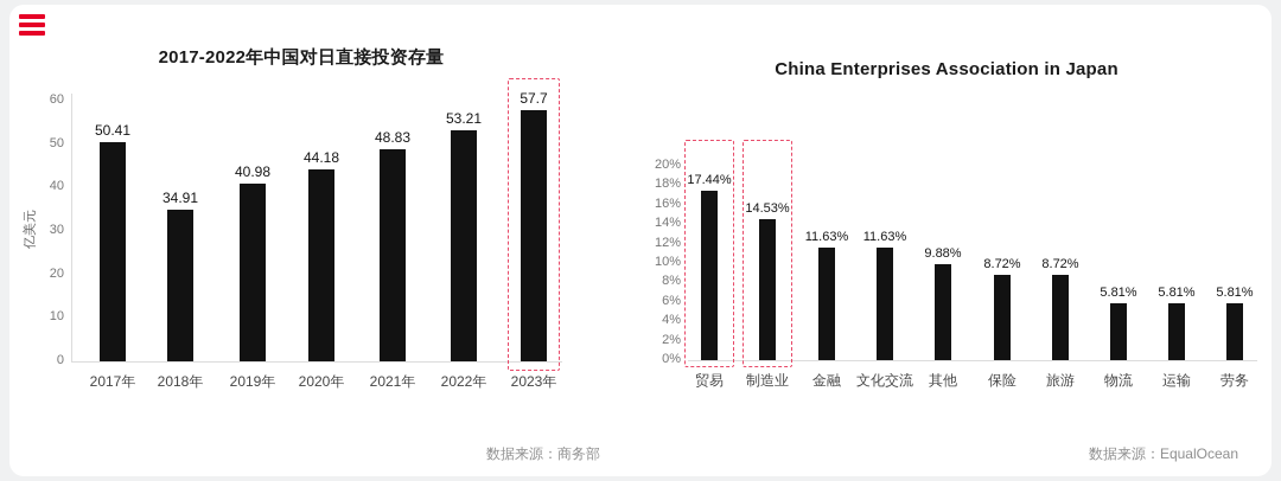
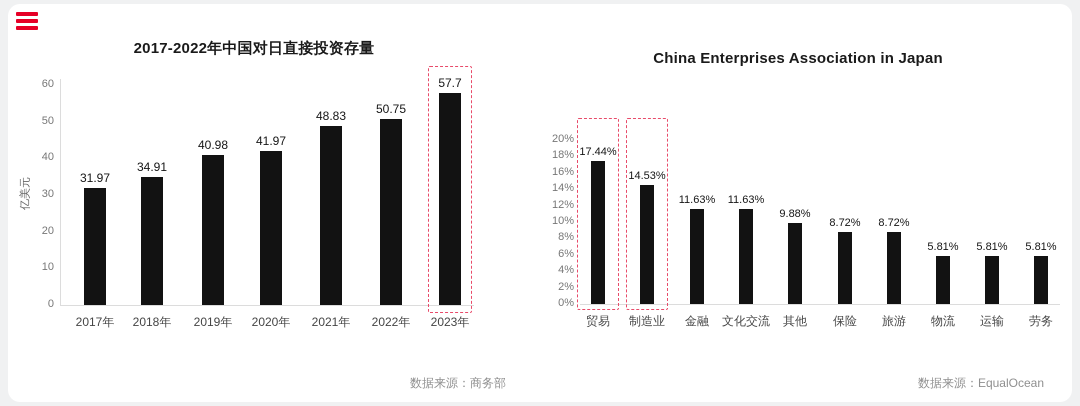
2017-2022年中国对日直接投资存量/2017年: 50.41 -> 31.97
2017-2022年中国对日直接投资存量/2020年: 44.18 -> 41.97
2017-2022年中国对日直接投资存量/2022年: 53.21 -> 50.75
